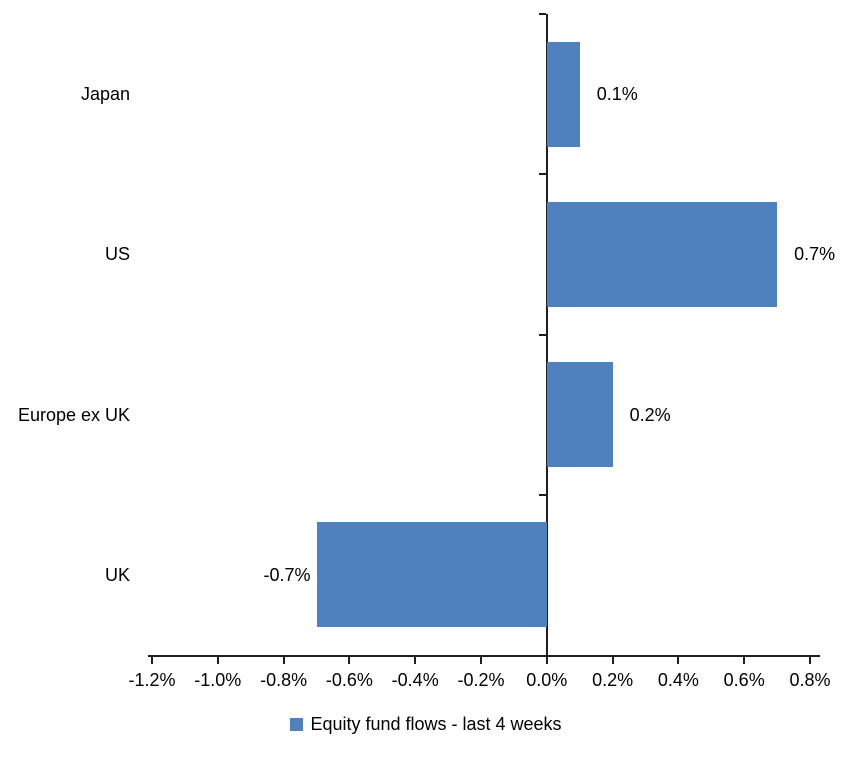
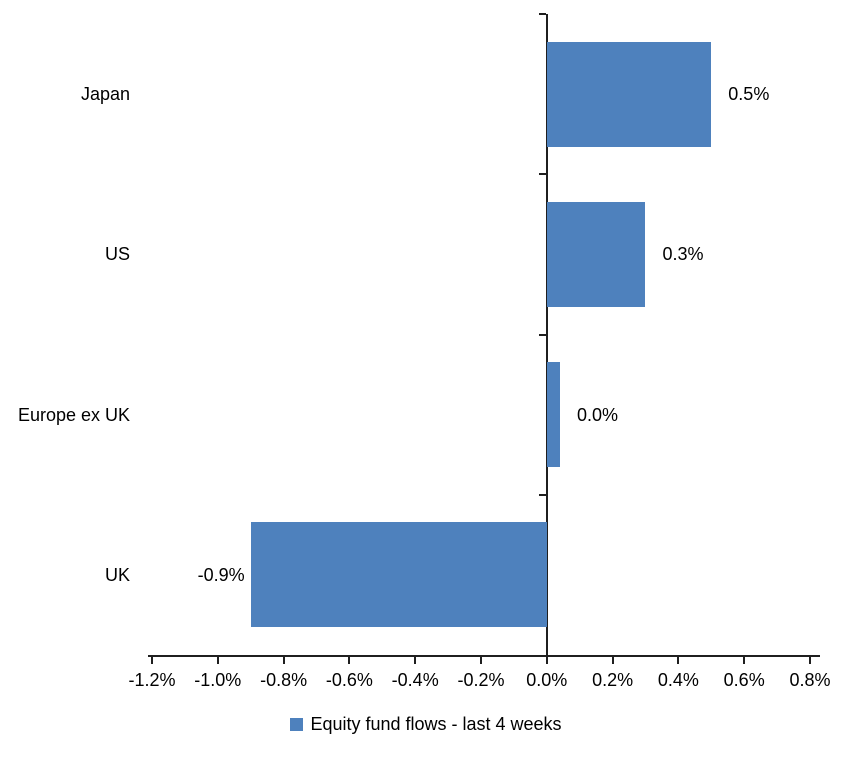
Japan: 0.1% -> 0.5%
US: 0.7% -> 0.3%
Europe ex UK: 0.2% -> 0.0%
UK: -0.7% -> -0.9%
